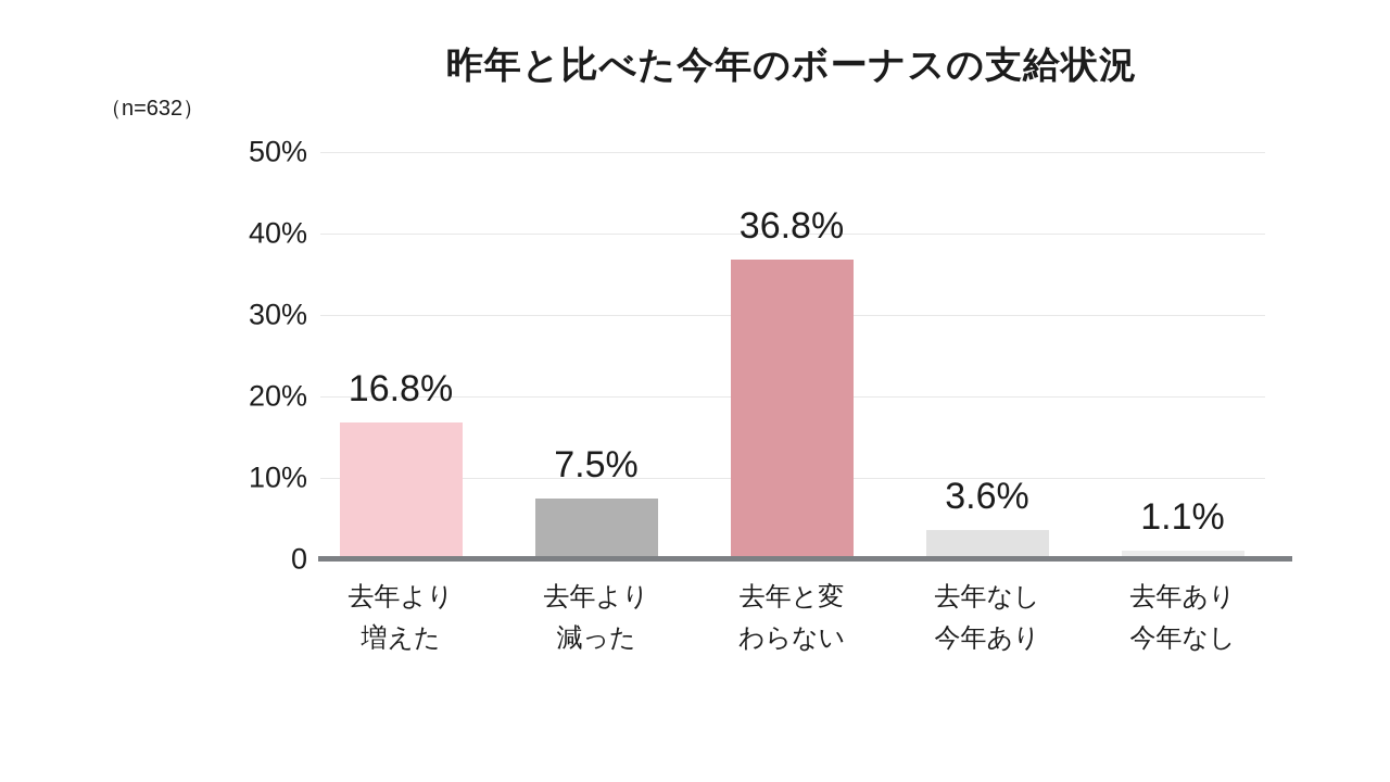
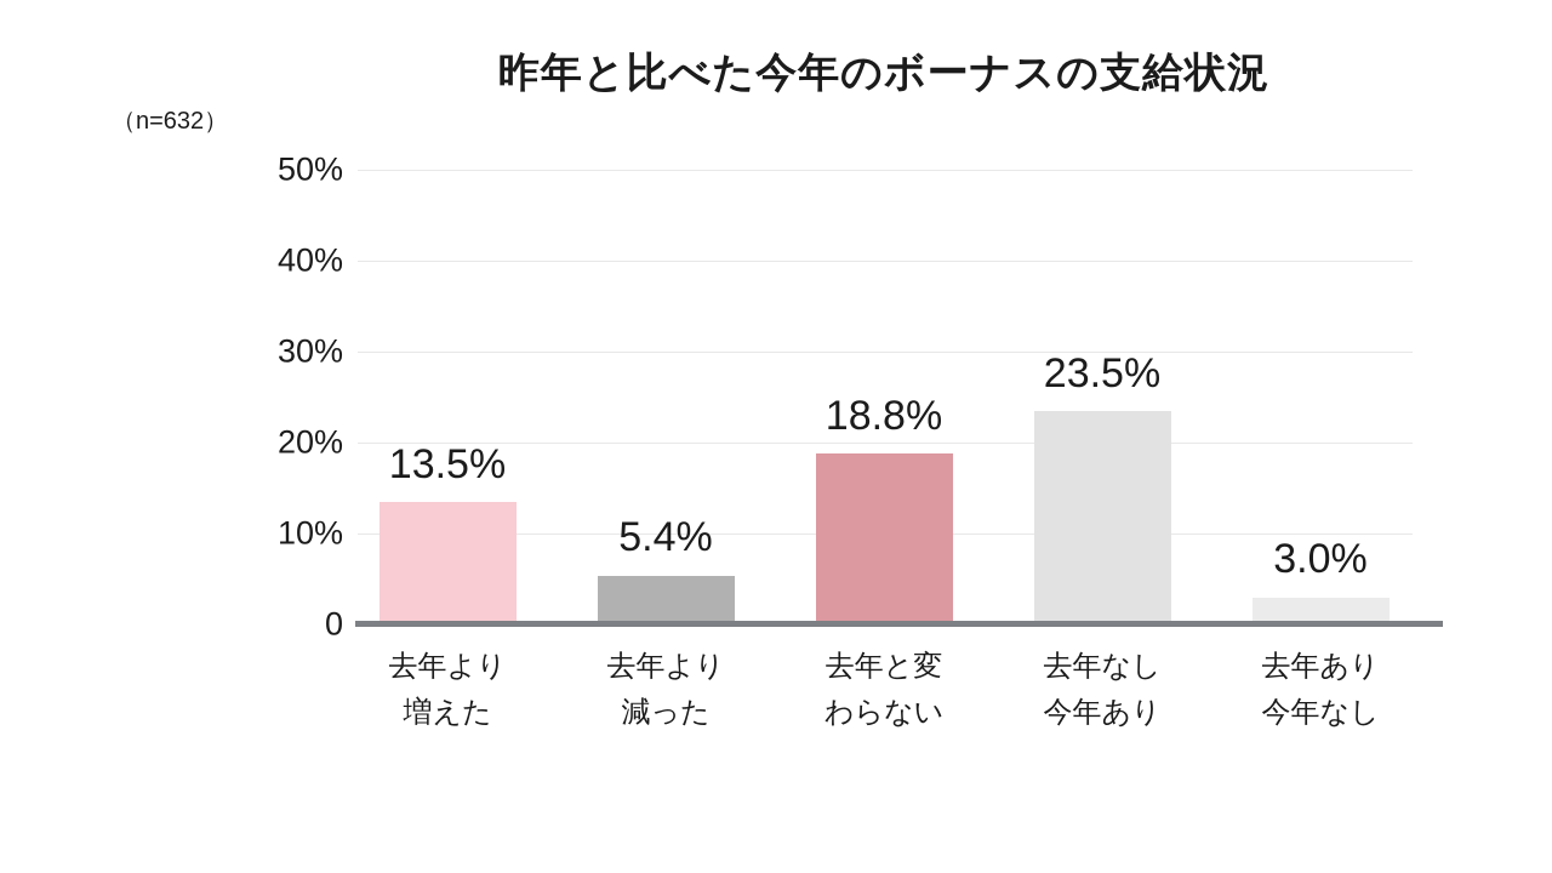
去年より 増えた: 16.8% -> 13.5%
去年より 減った: 7.5% -> 5.4%
去年と変 わらない: 36.8% -> 18.8%
去年なし 今年あり: 3.6% -> 23.5%
去年あり 今年なし: 1.1% -> 3.0%
